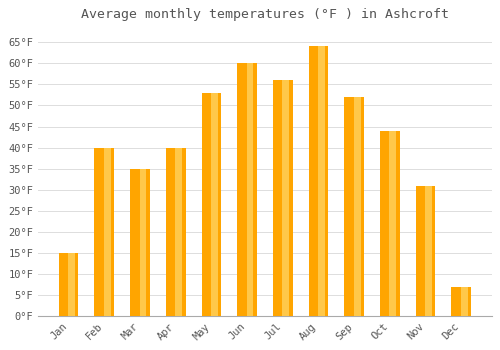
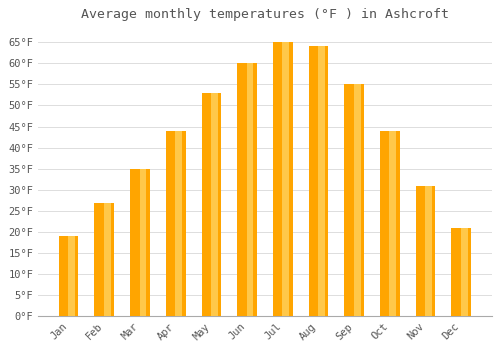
Jan: 15°F -> 19°F
Feb: 40°F -> 27°F
Apr: 40°F -> 44°F
Jul: 56°F -> 65°F
Sep: 52°F -> 55°F
Dec: 7°F -> 21°F
